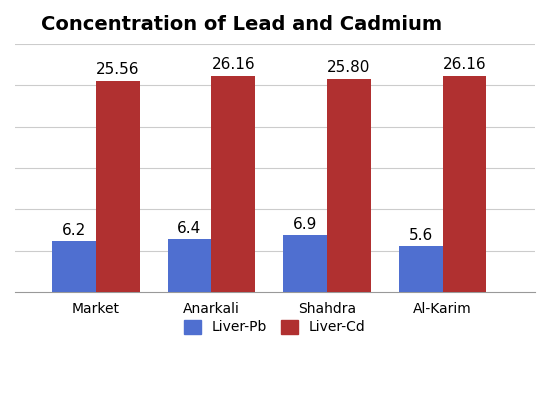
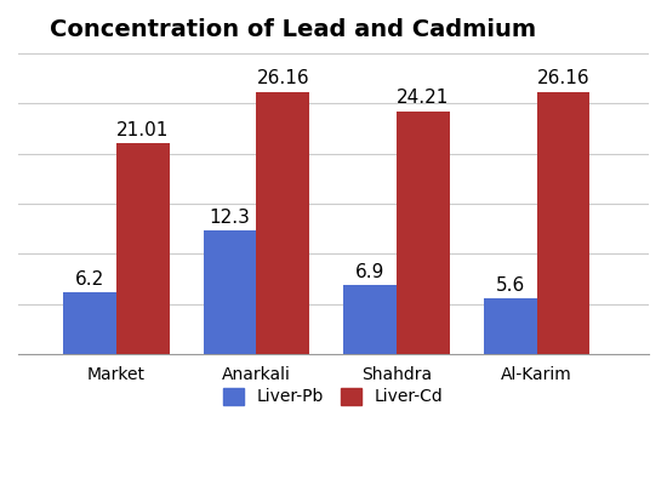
Liver-Cd/Market: 25.56 -> 21.01
Liver-Pb/Anarkali: 6.4 -> 12.3
Liver-Cd/Shahdra: 25.80 -> 24.21
